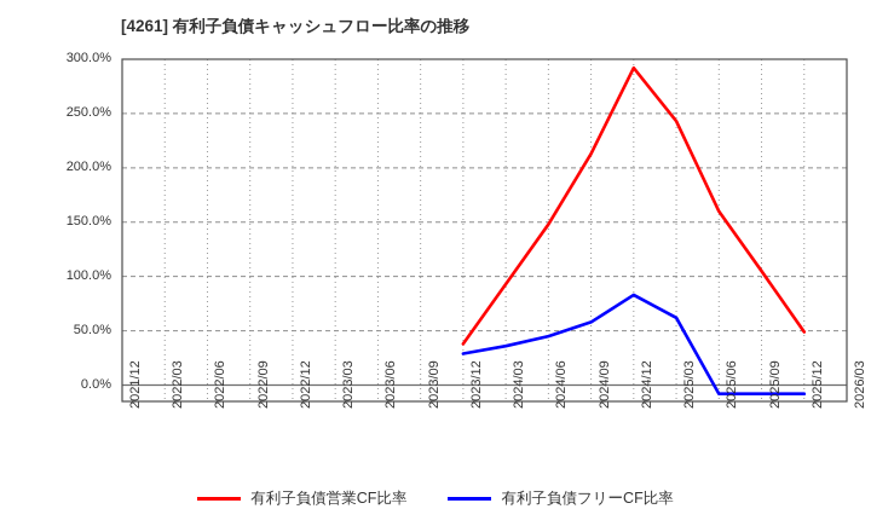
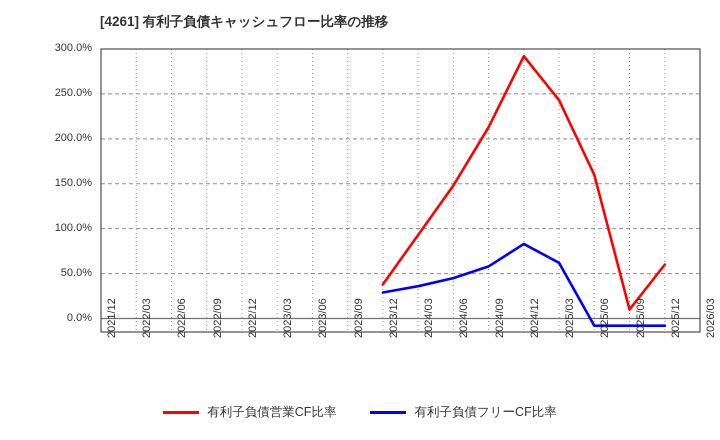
有利子負債営業CF比率/2025/09: 100% -> 10%
有利子負債営業CF比率/2025/12: 50% -> 60%
